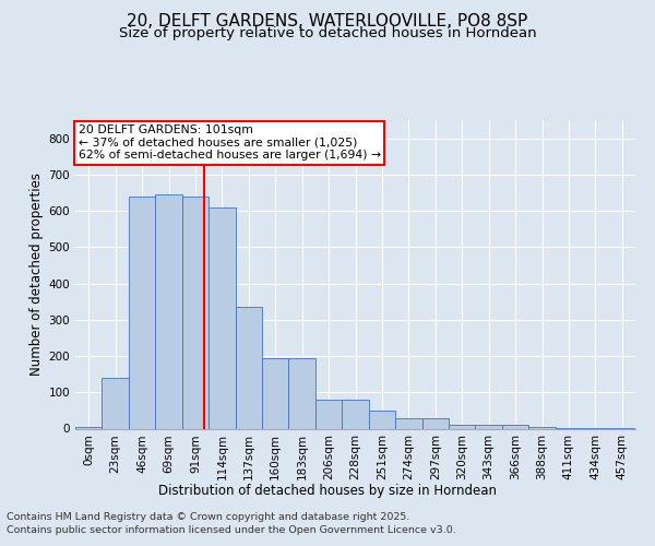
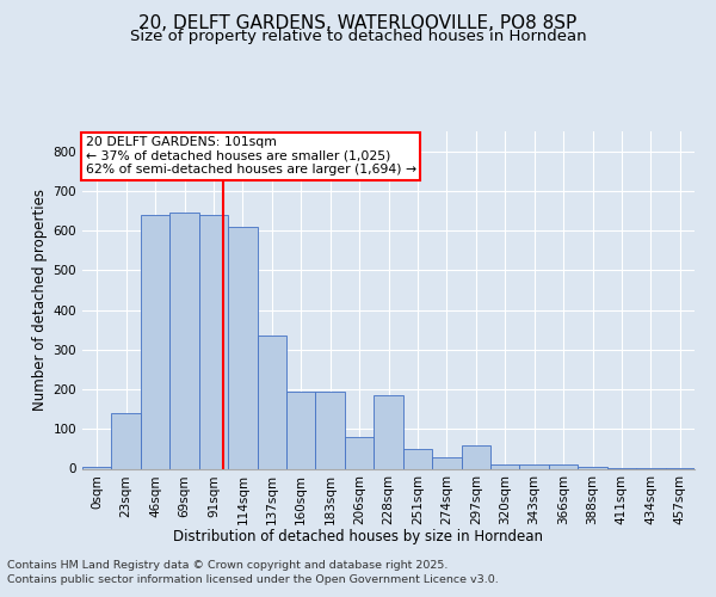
228sqm: 80 -> 185
297sqm: 30 -> 60
